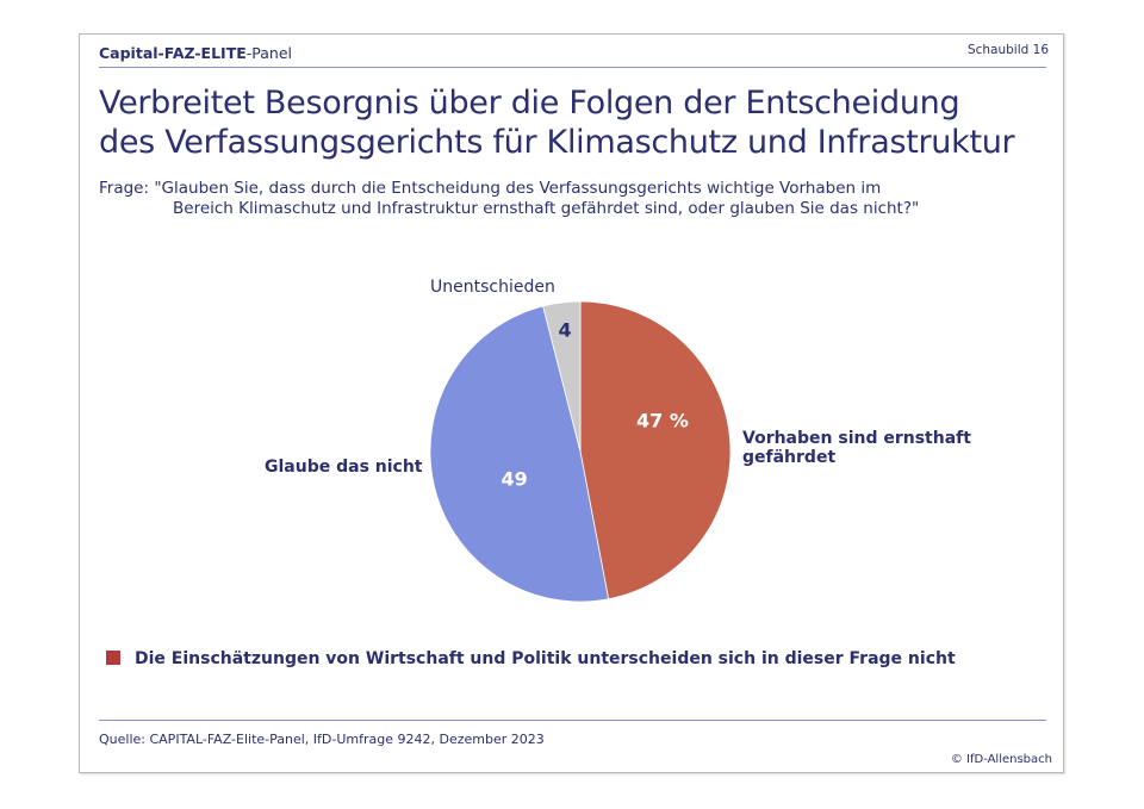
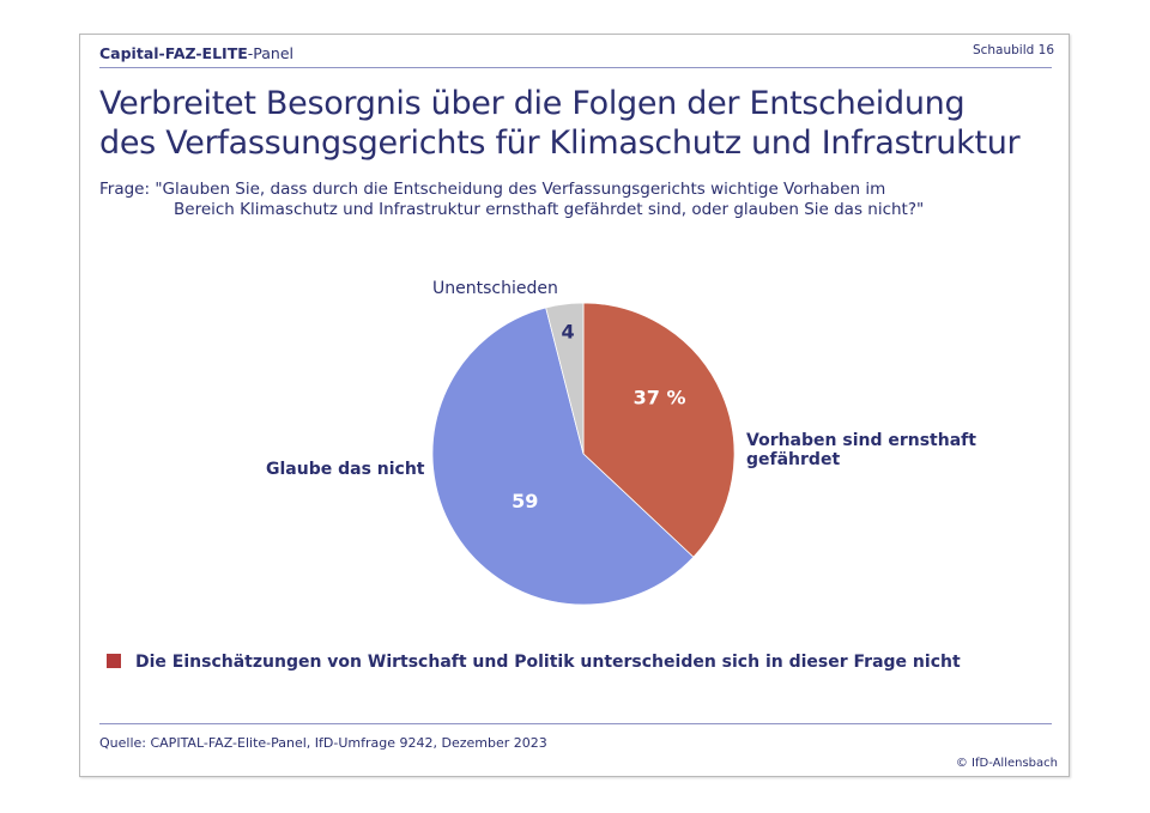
Vorhaben sind ernsthaft gefährdet: 47 -> 37
Glaube das nicht: 49 -> 59
